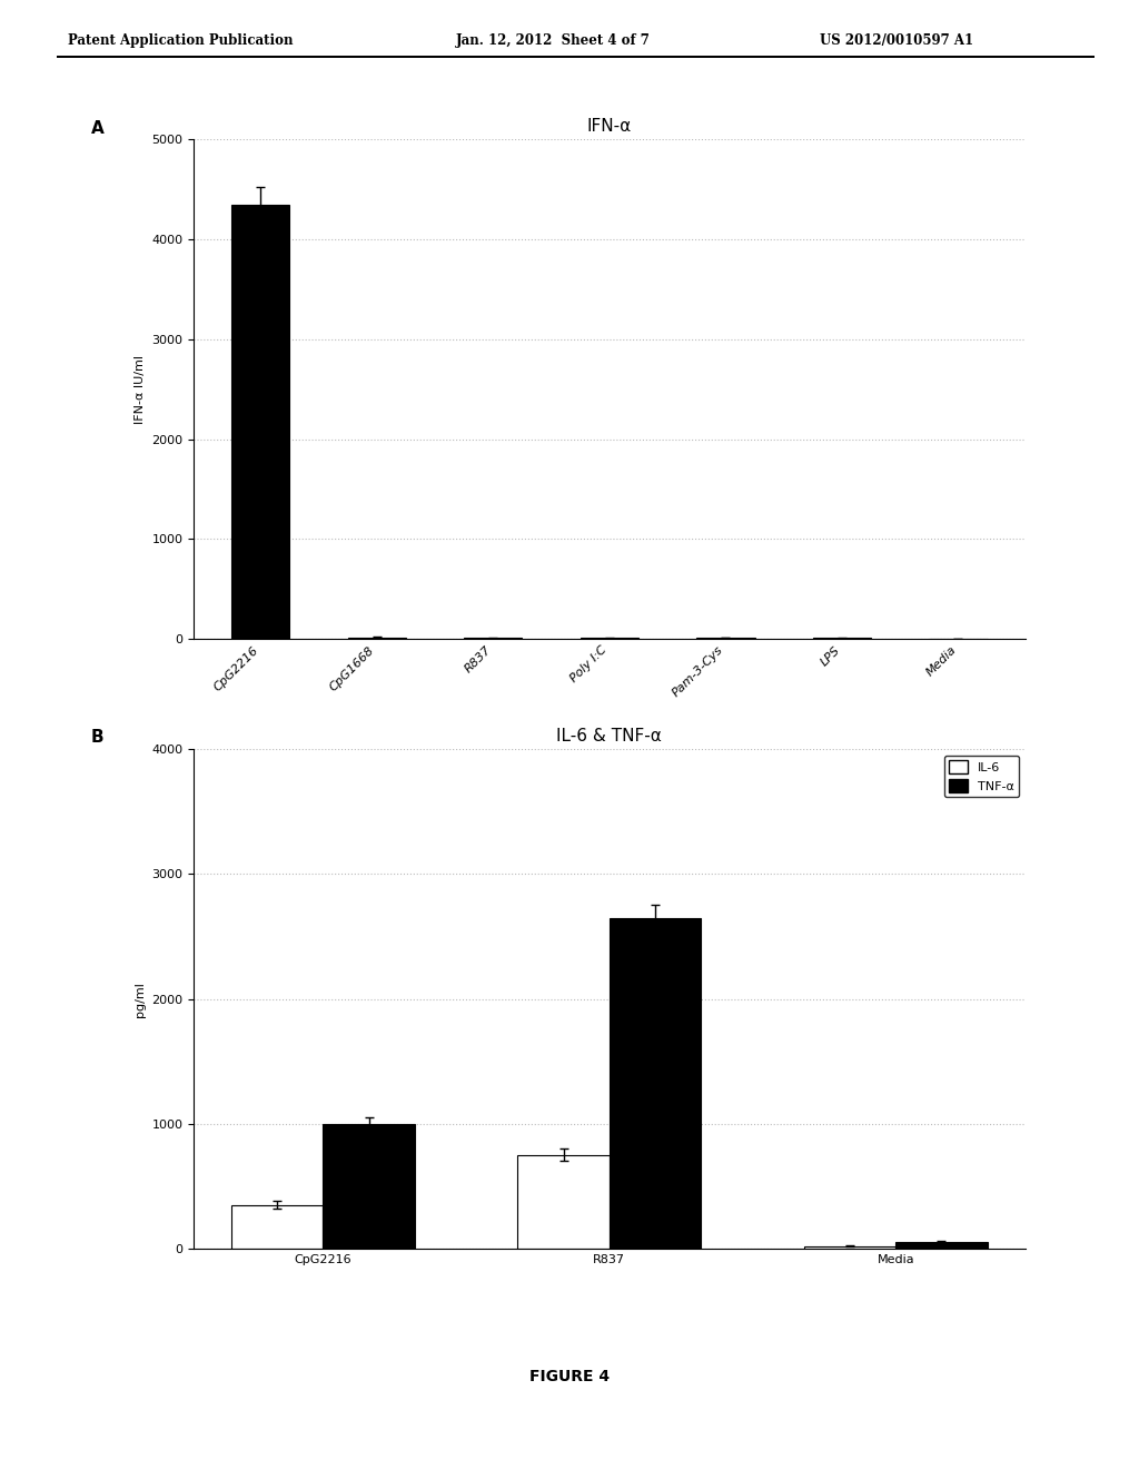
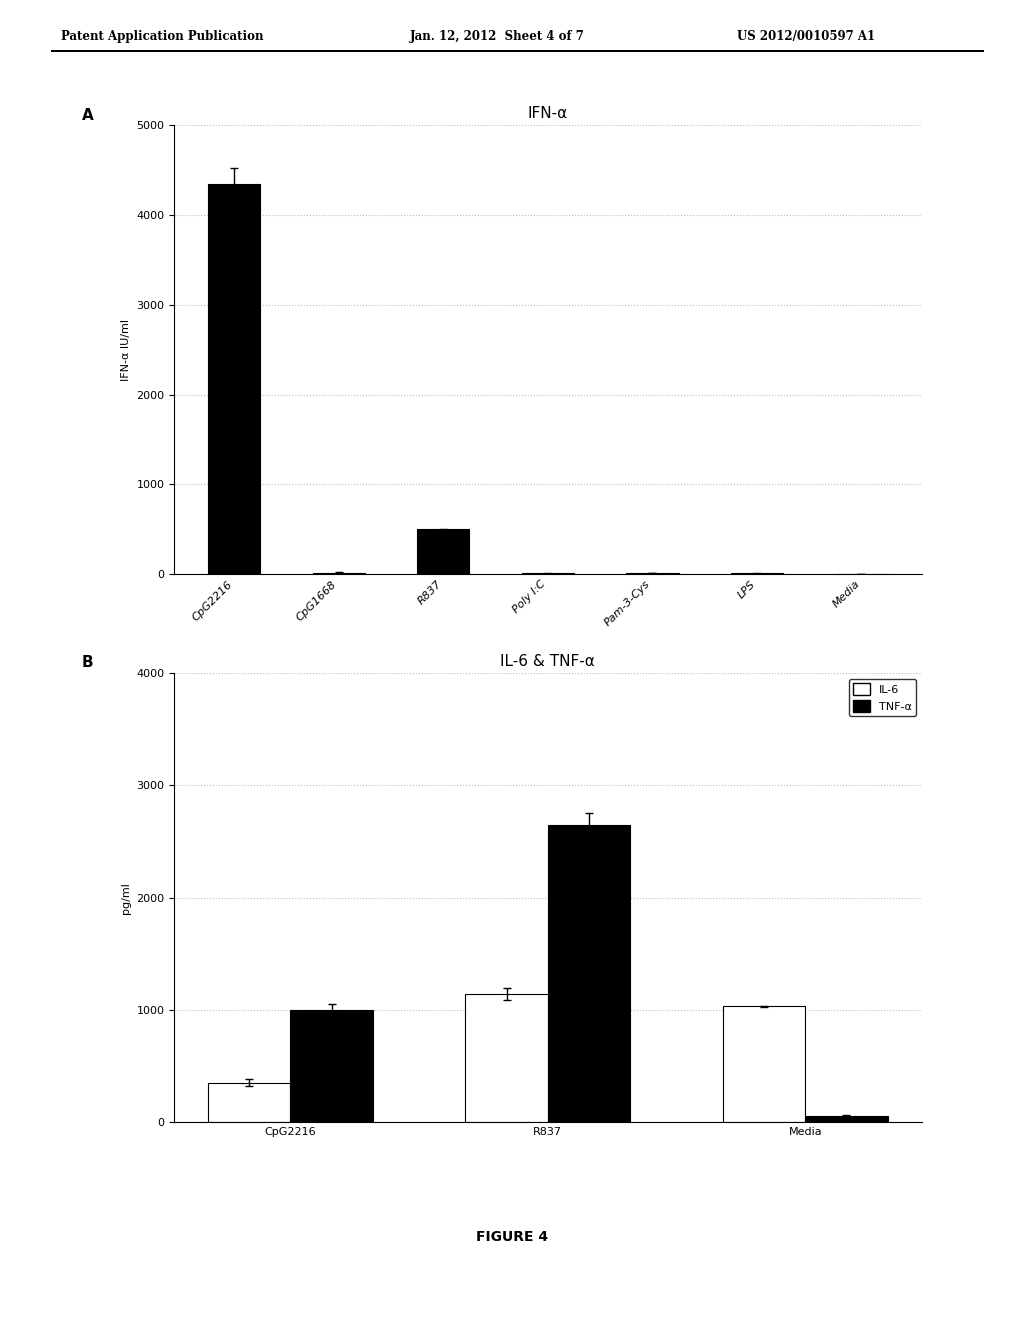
IFN-α/R837: 10 -> 500
IL-6 & TNF-α/IL-6/R837: 750 -> 1140
IL-6 & TNF-α/IL-6/Media: 20 -> 1030
